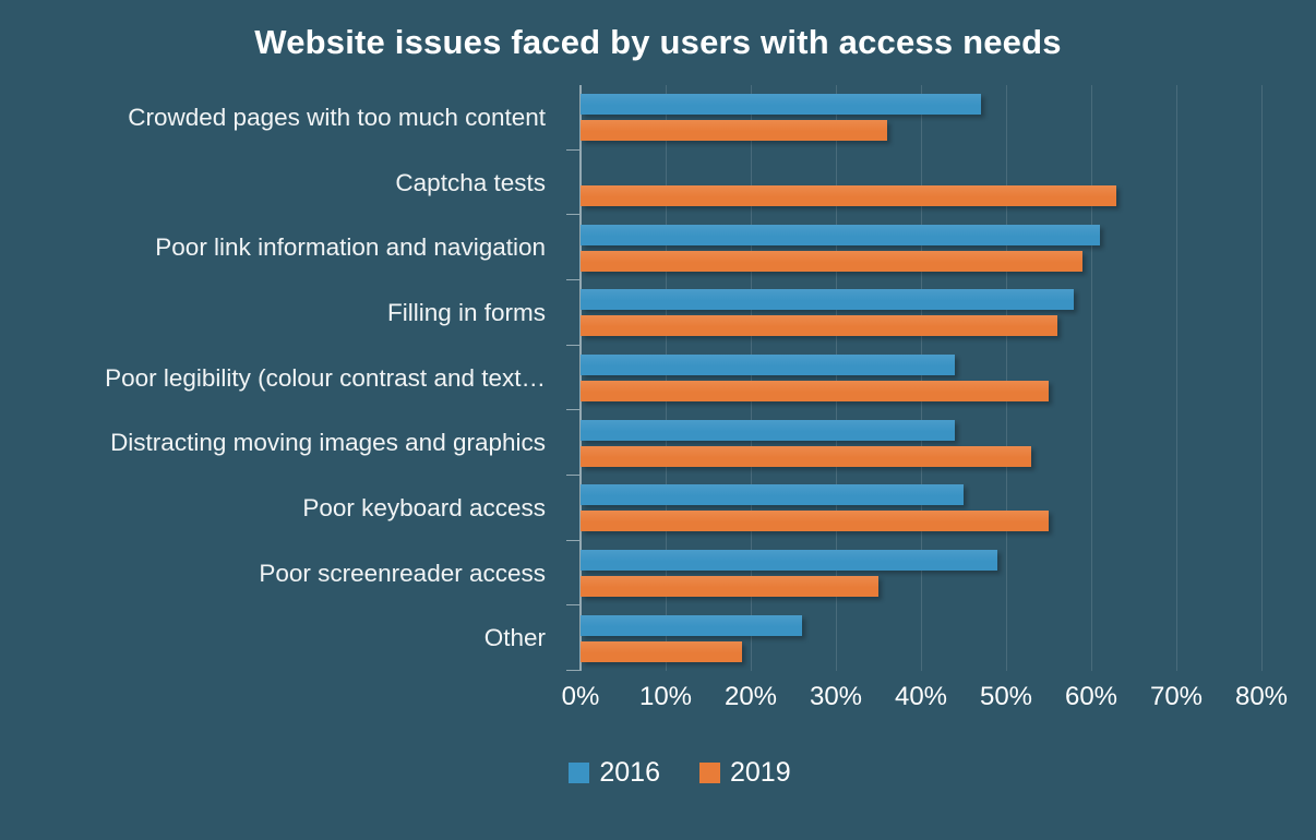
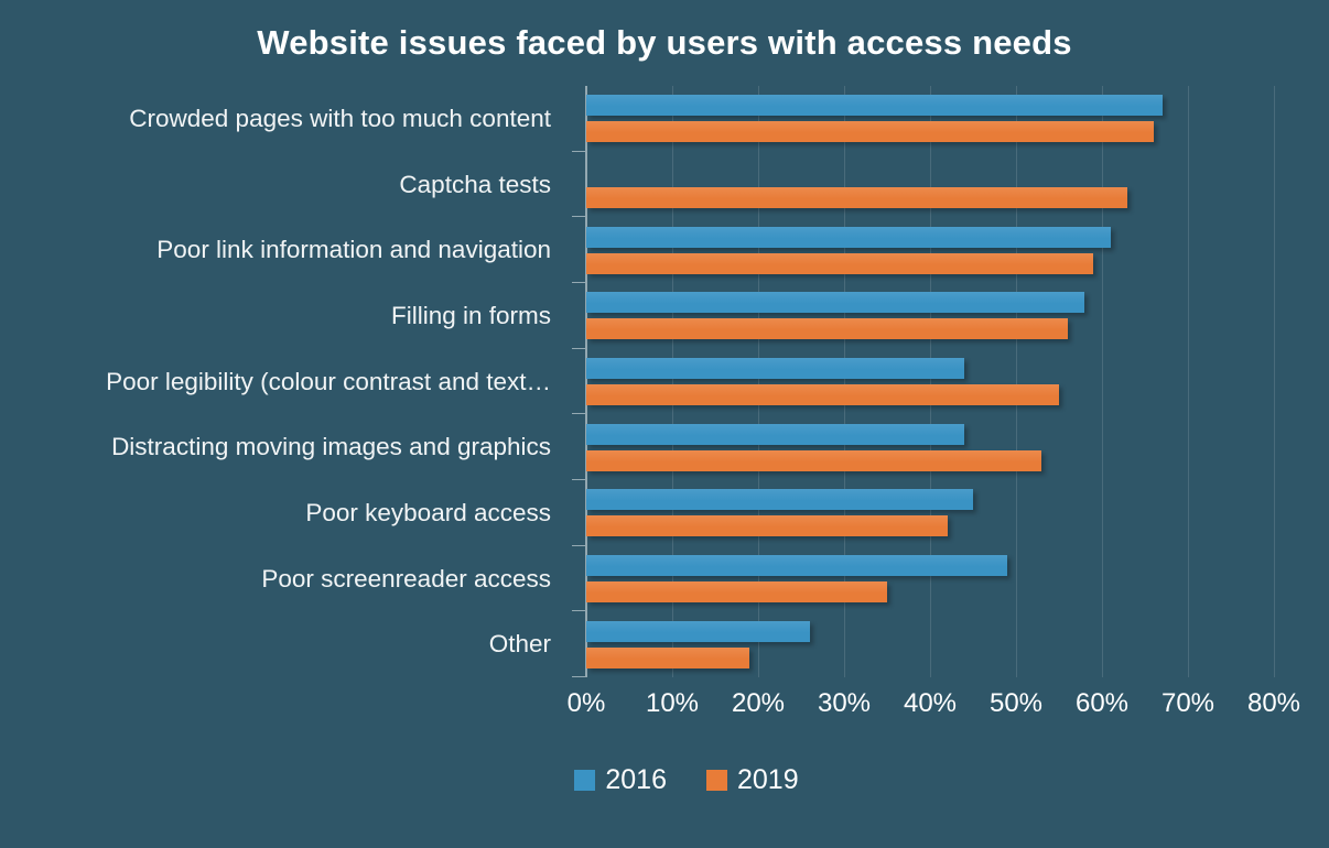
2016/Crowded pages with too much content: 47% -> 67%
2019/Crowded pages with too much content: 36% -> 66%
2019/Poor keyboard access: 55% -> 42%
